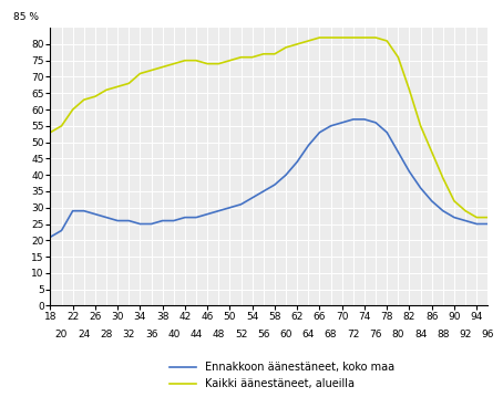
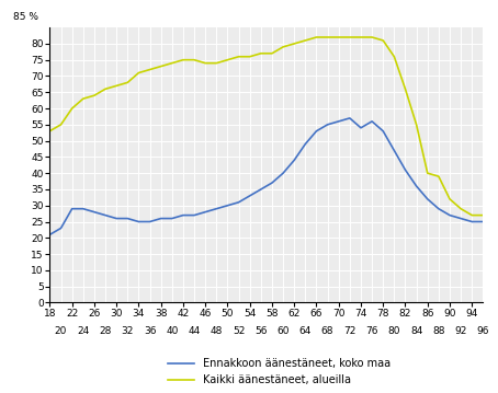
Ennakkoon äänestäneet, koko maa/74: 57 -> 54
Kaikki äänestäneet, alueilla/86: 47 -> 40
